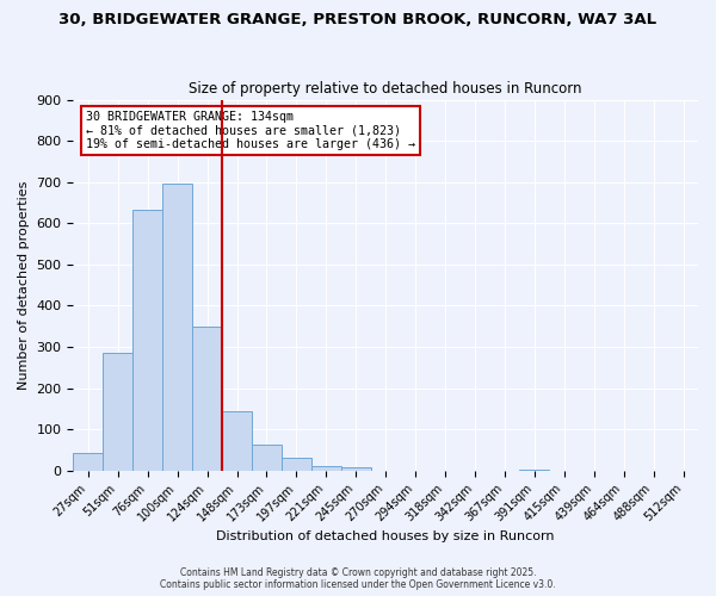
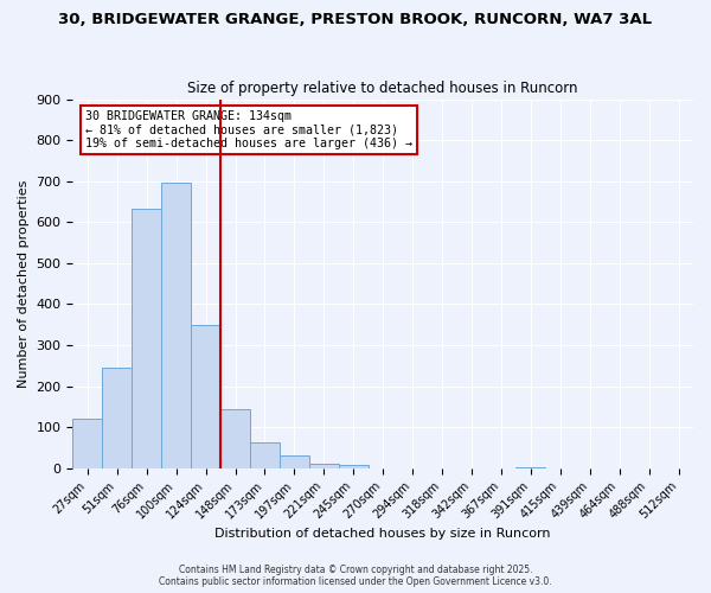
27sqm: 42 -> 120
51sqm: 285 -> 245
